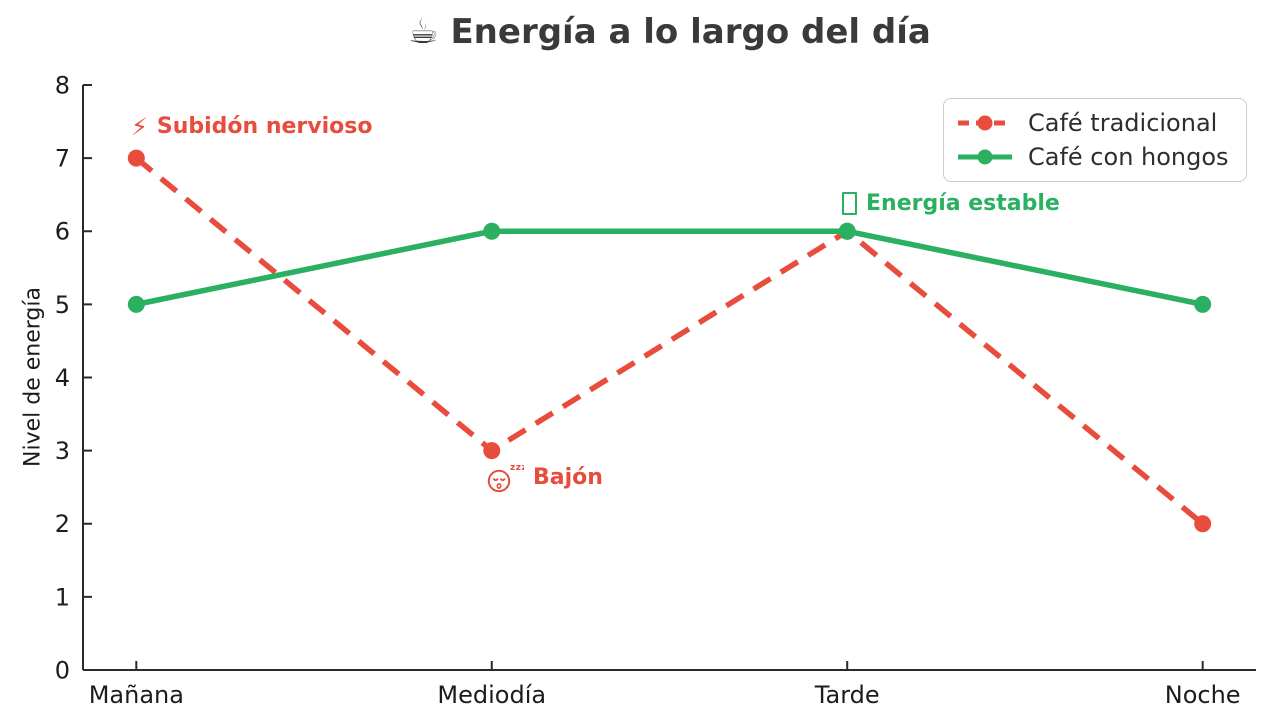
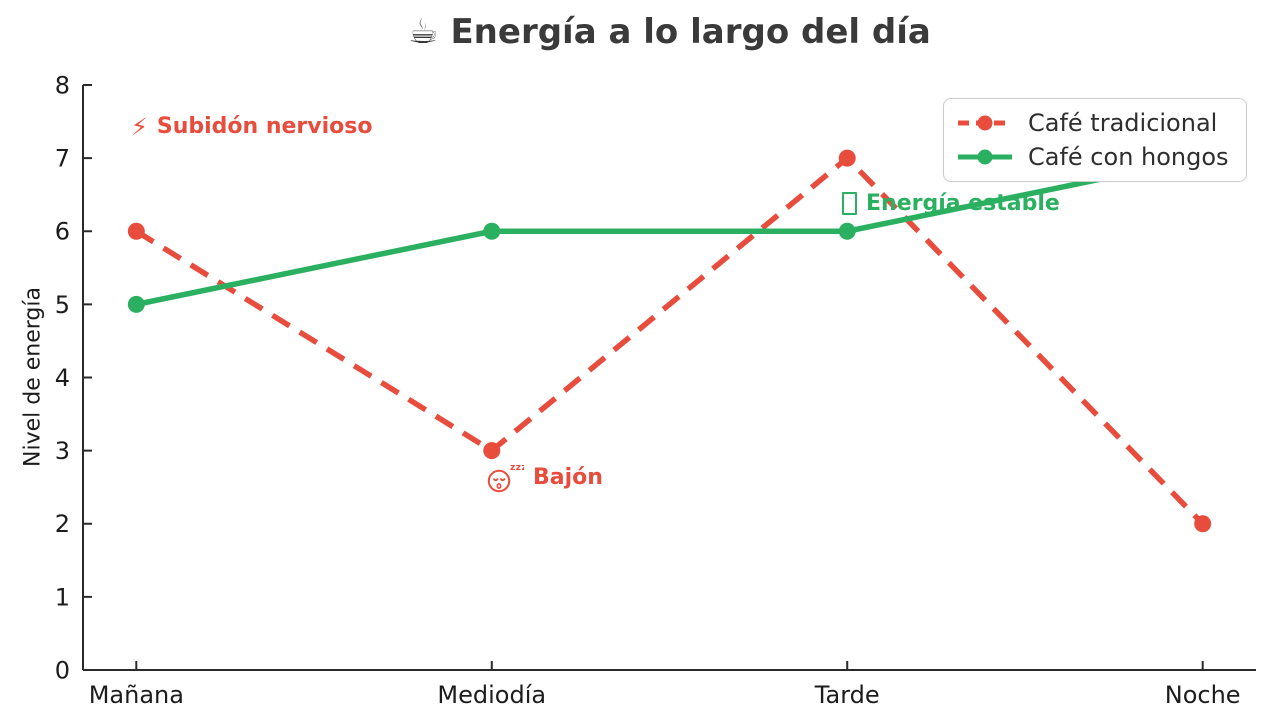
Café tradicional/Mañana: 7 -> 6
Café tradicional/Tarde: 6 -> 7
Café con hongos/Noche: 5 -> 7
